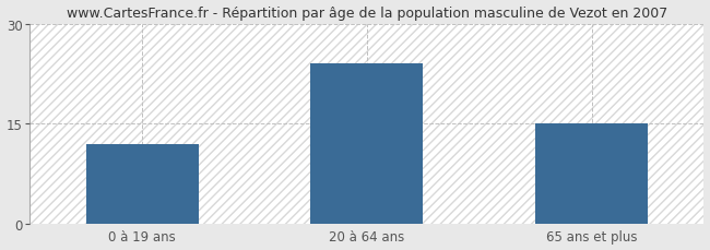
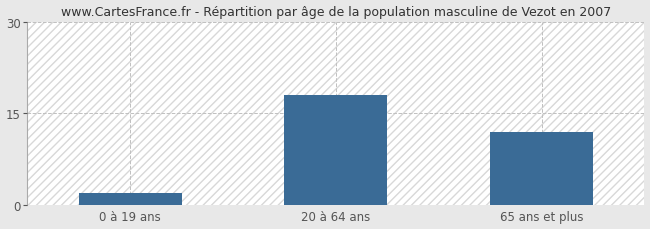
0 à 19 ans: 12 -> 2
20 à 64 ans: 24 -> 18
65 ans et plus: 15 -> 12
